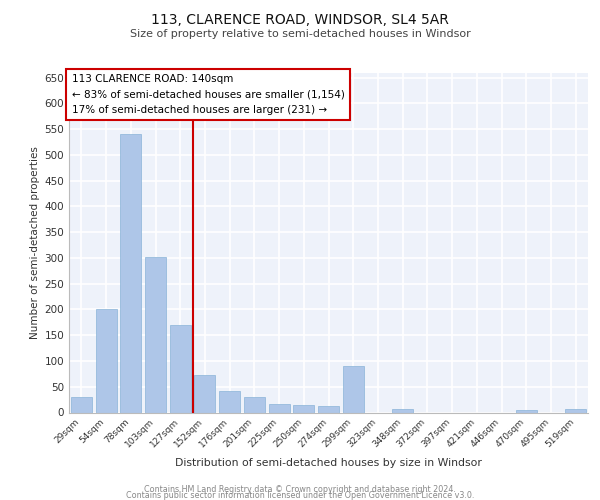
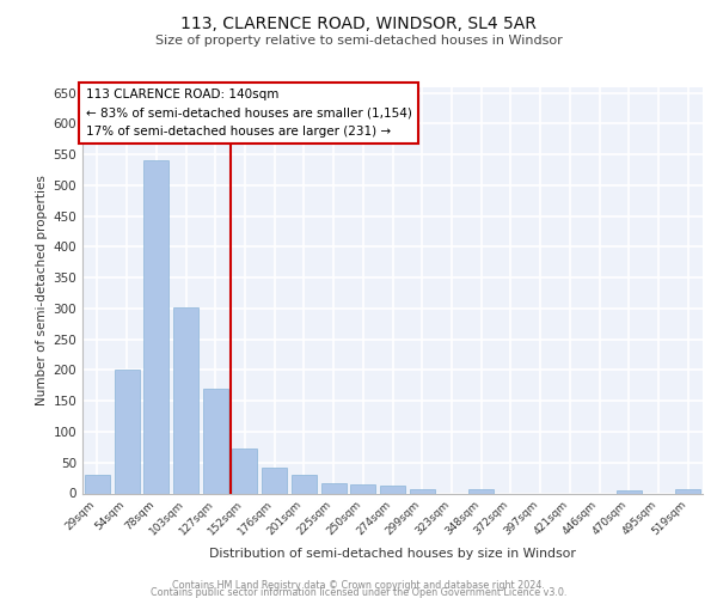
299sqm: 90 -> 7
